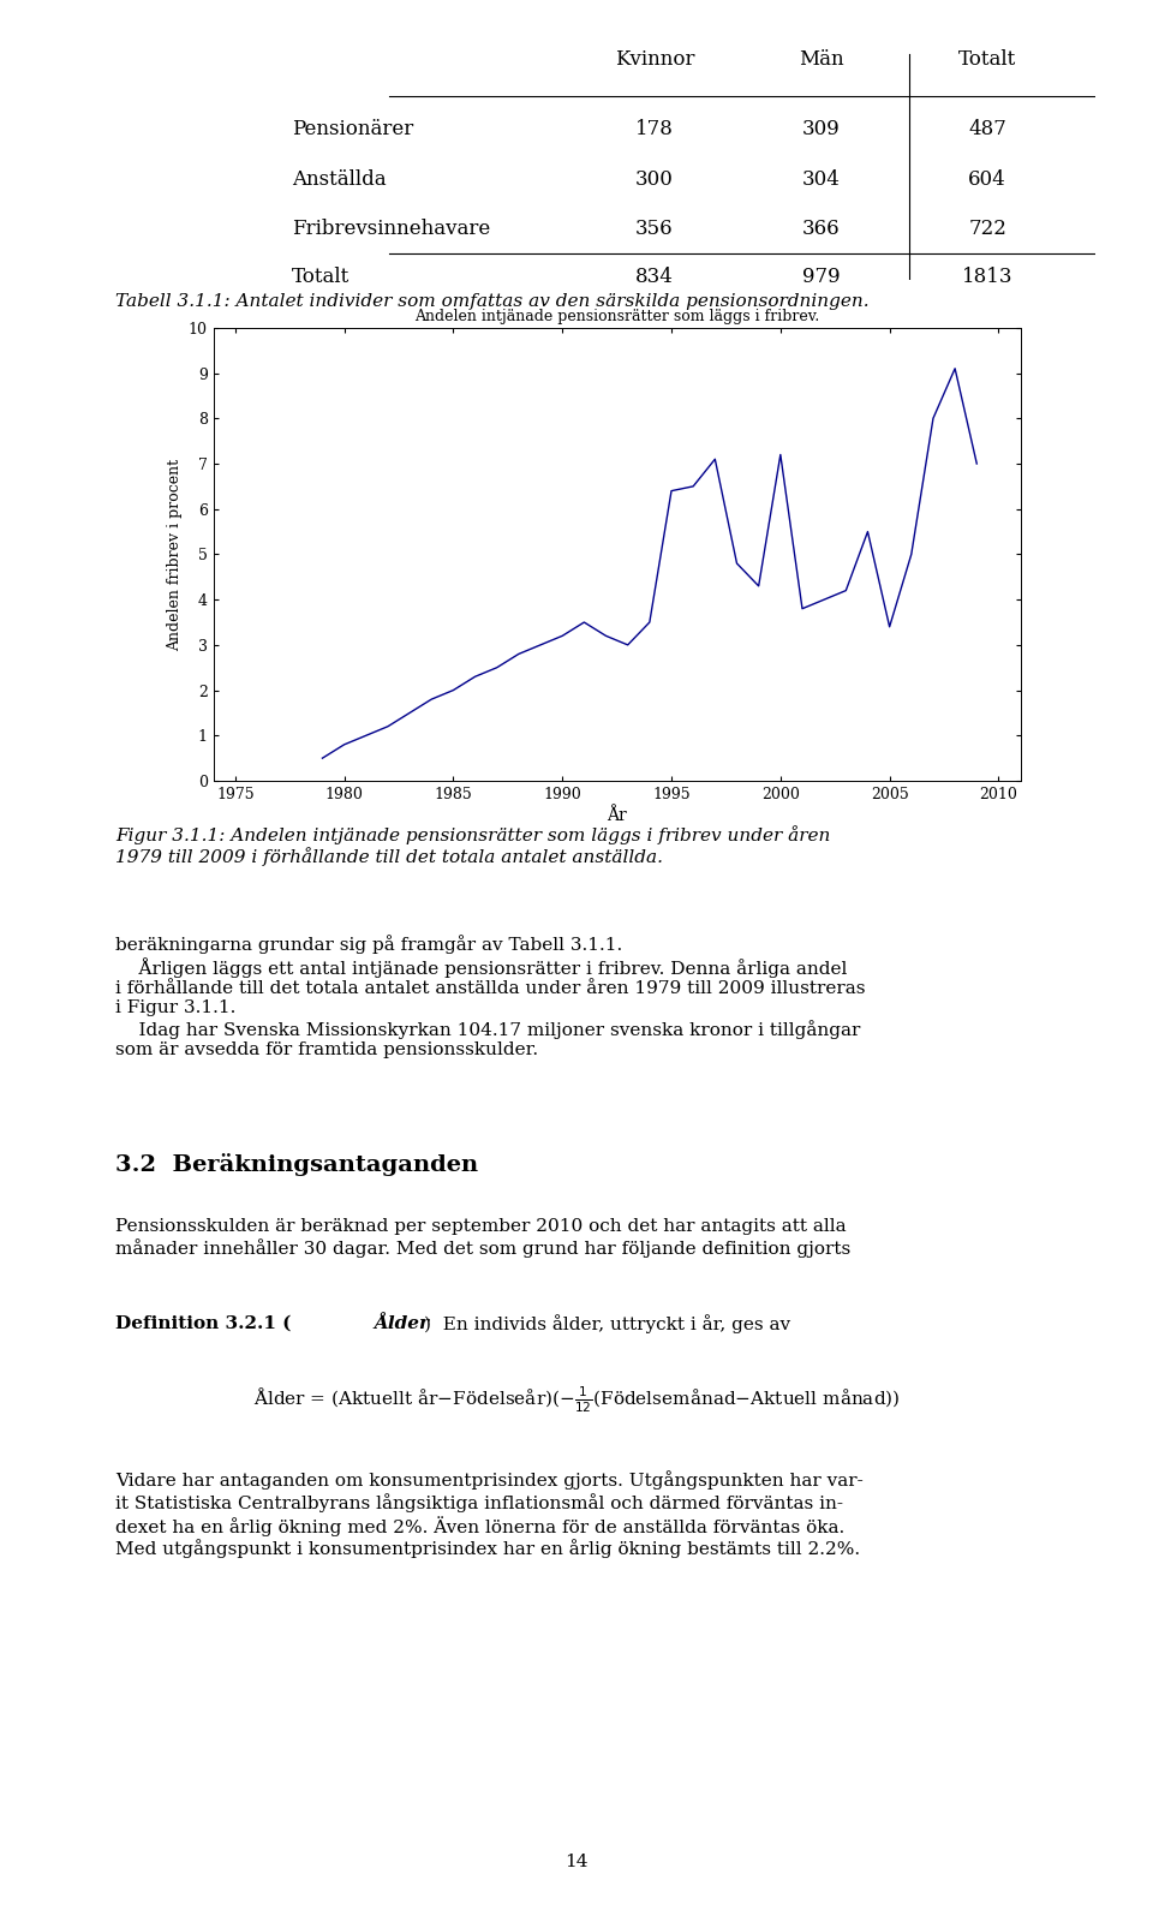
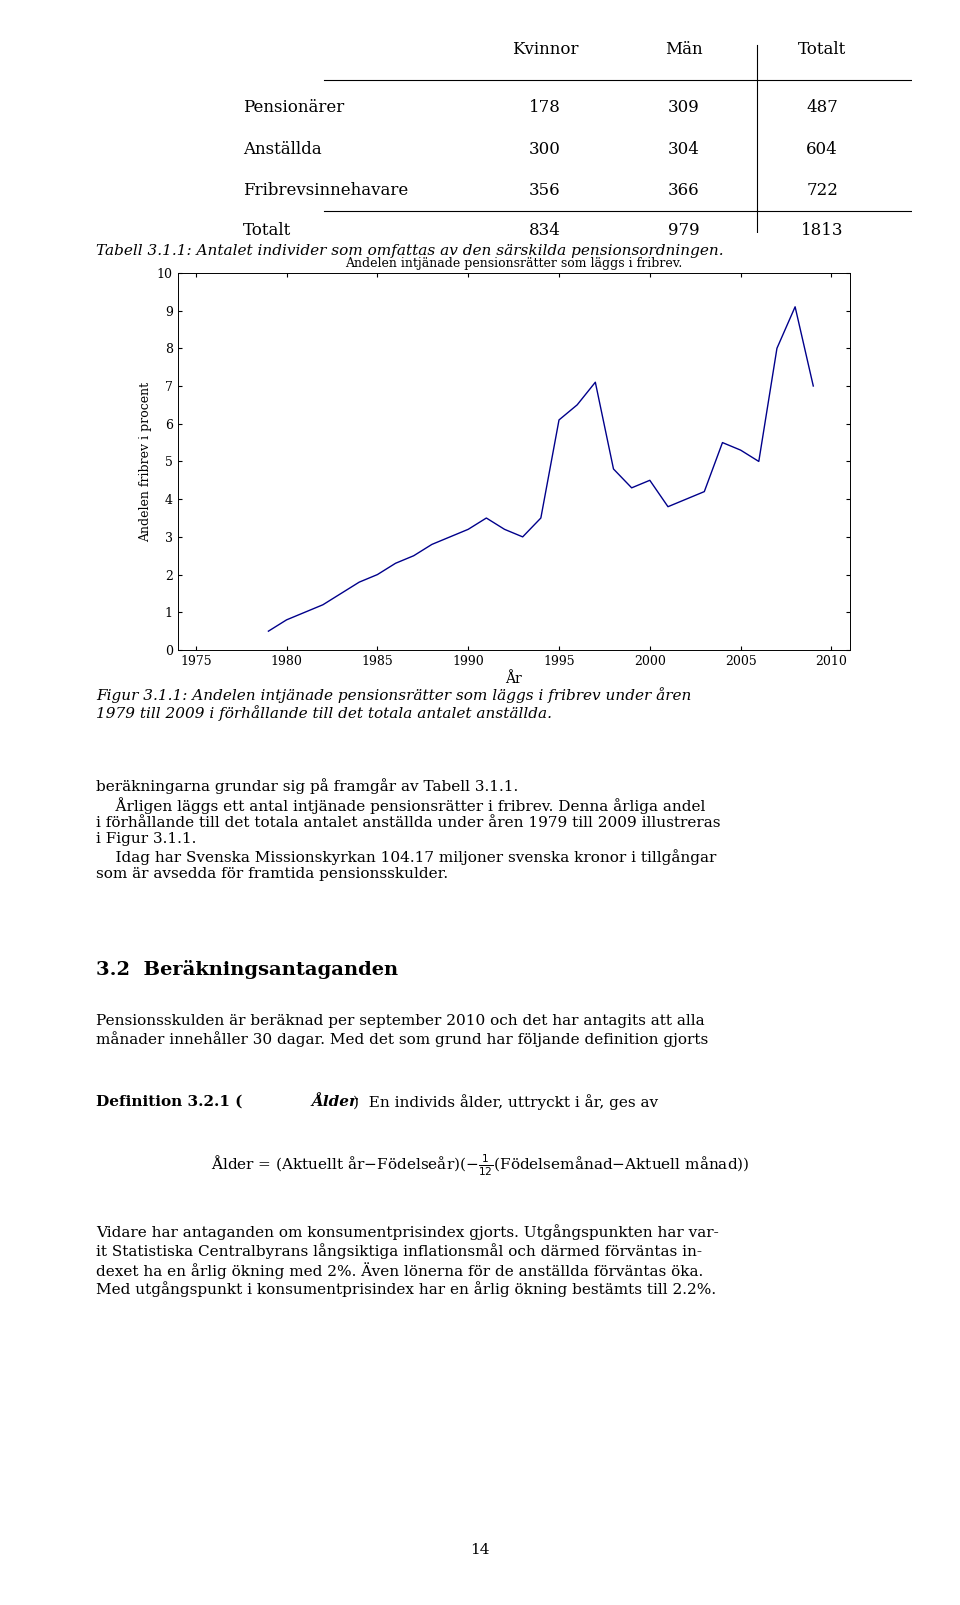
1995: 6.4 -> 6.1
2000: 7.2 -> 4.5
2005: 3.4 -> 5.3
